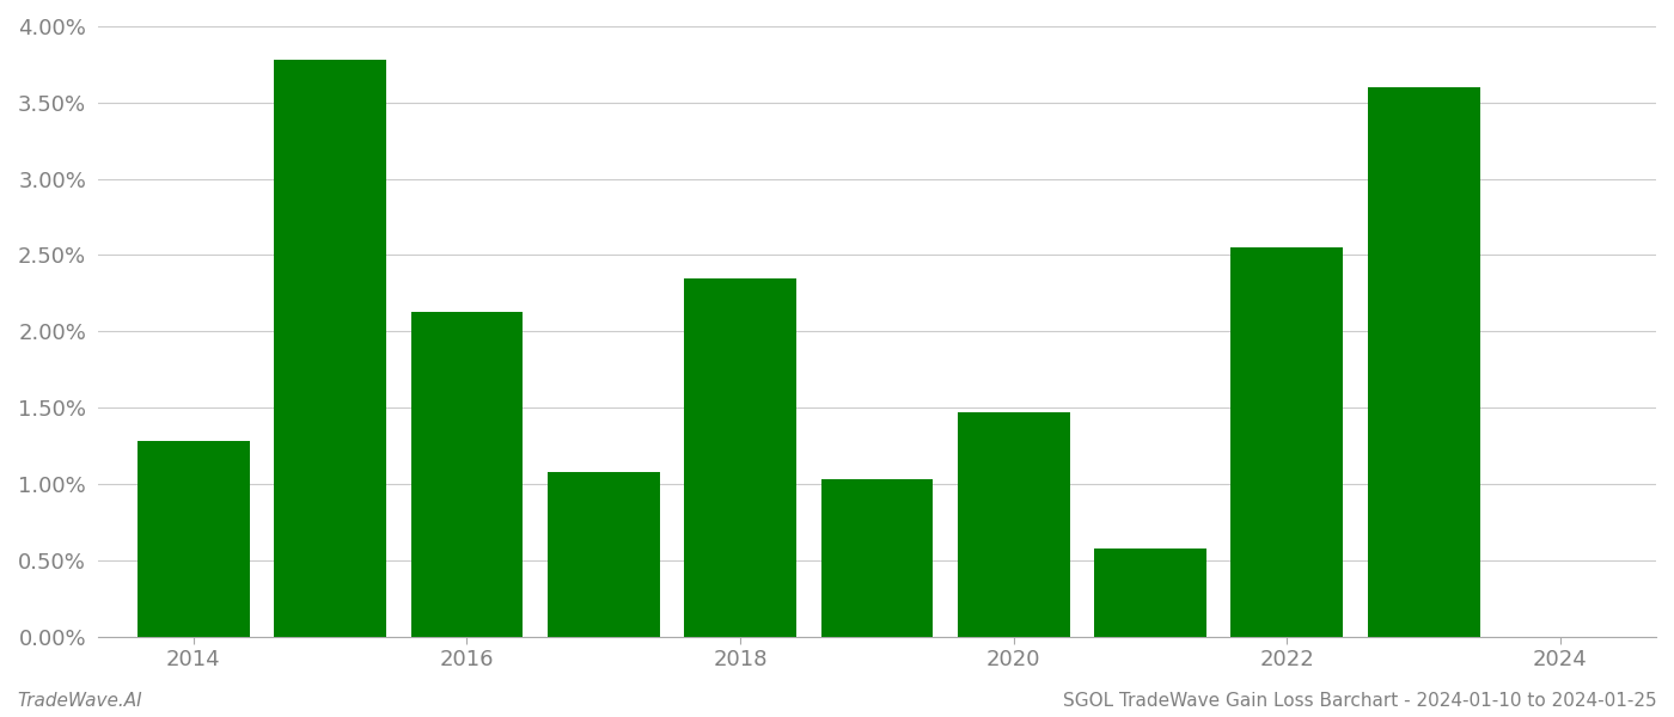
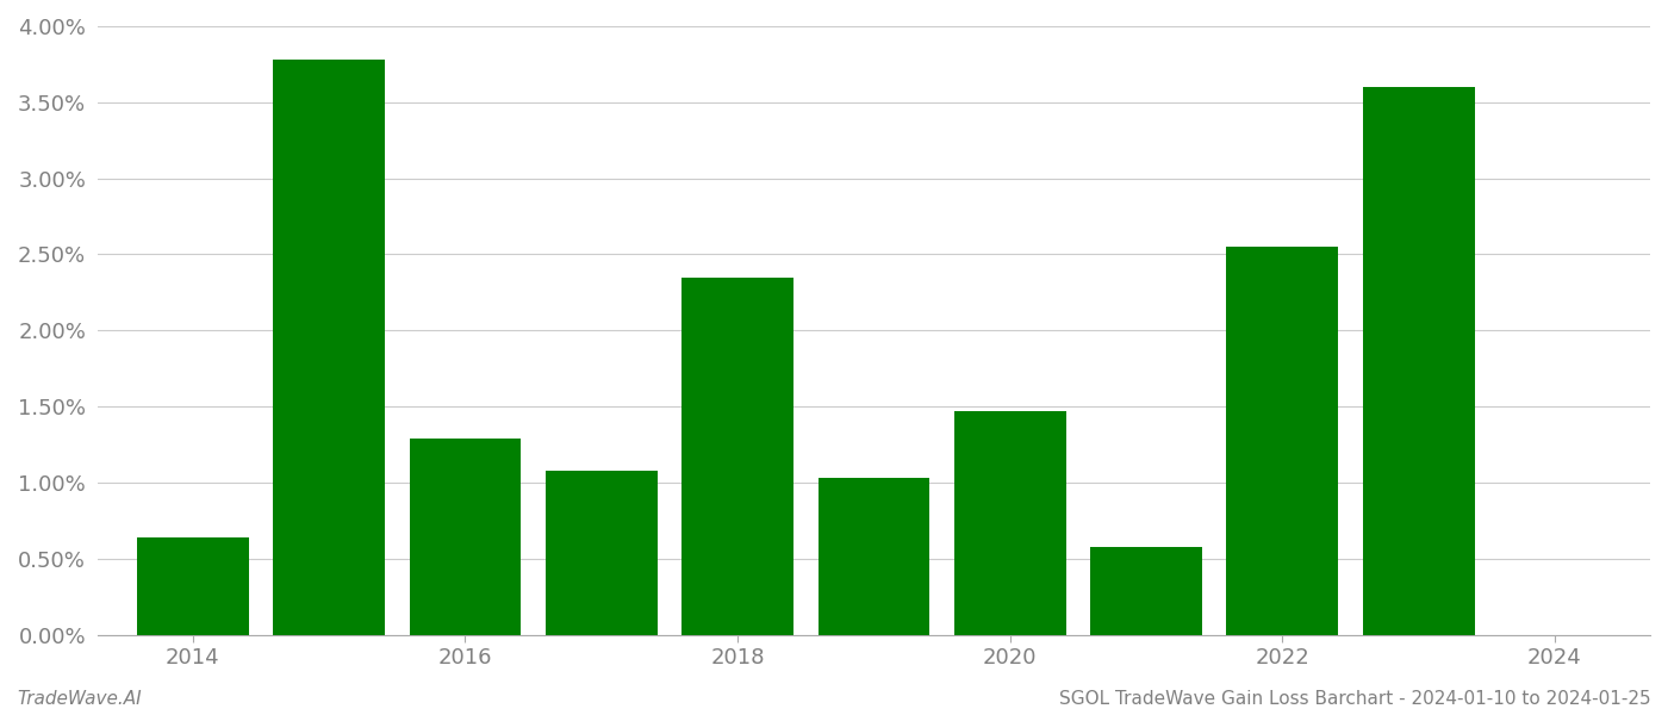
2014: 1.28% -> 0.64%
2016: 2.13% -> 1.29%
